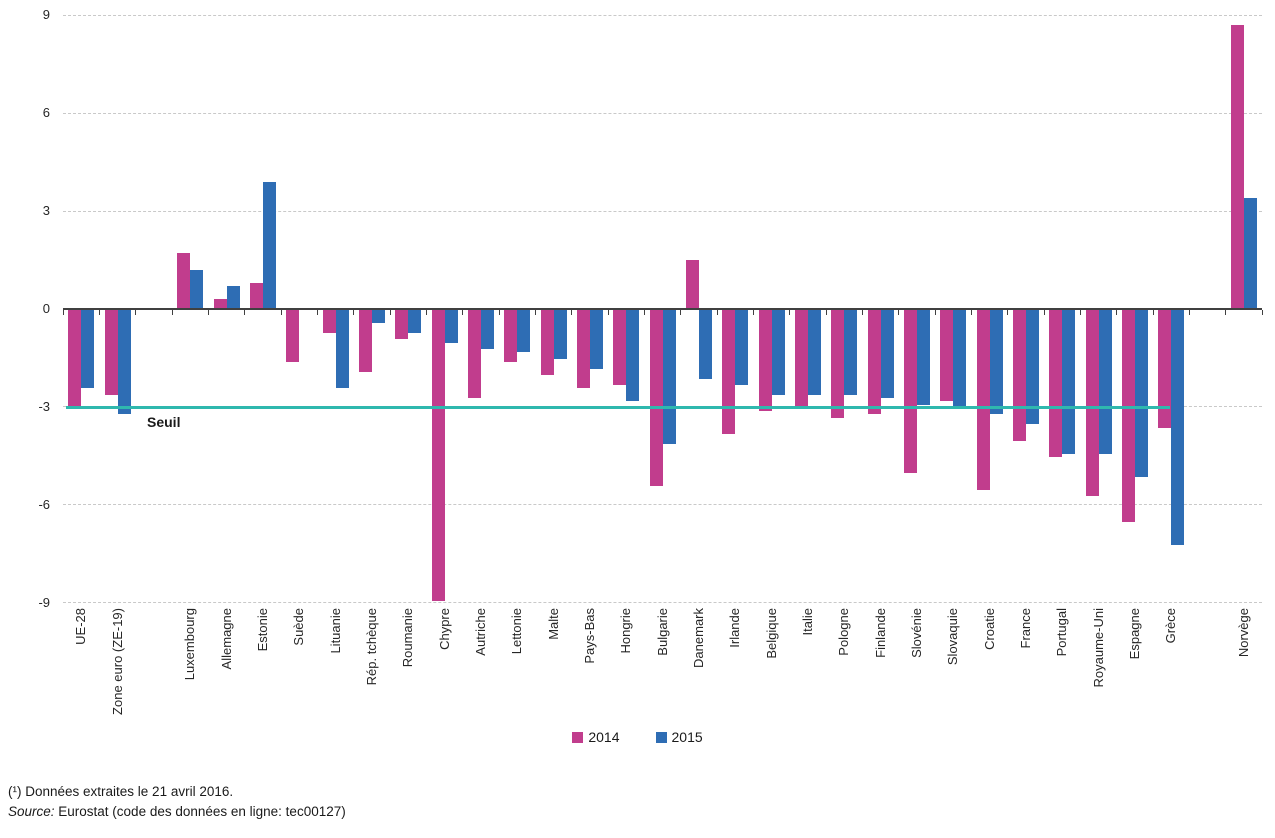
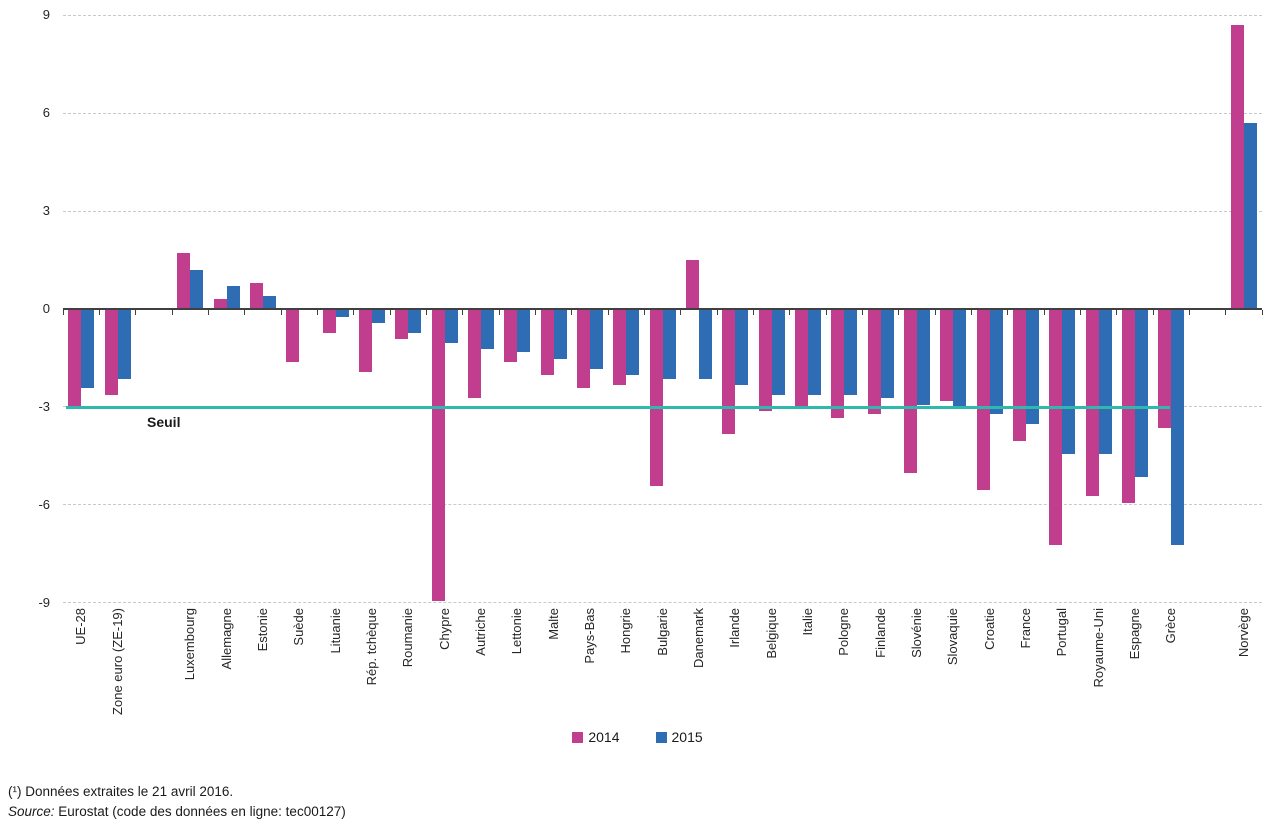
2015/Zone euro (ZE-19): -3.2 -> -2.1
2015/Estonie: 3.9 -> 0.4
2015/Lituanie: -2.4 -> -0.2
2015/Hongrie: -2.8 -> -2.0
2015/Bulgarie: -4.1 -> -2.1
2014/Portugal: -4.5 -> -7.2
2014/Espagne: -6.5 -> -5.9
2015/Norvège: 3.4 -> 5.7
